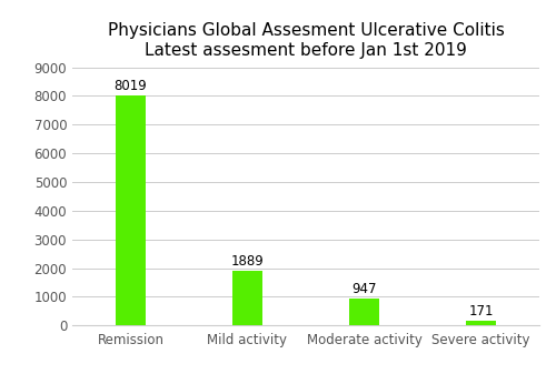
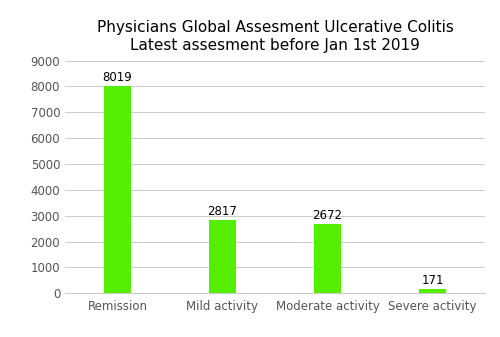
Mild activity: 1889 -> 2817
Moderate activity: 947 -> 2672
